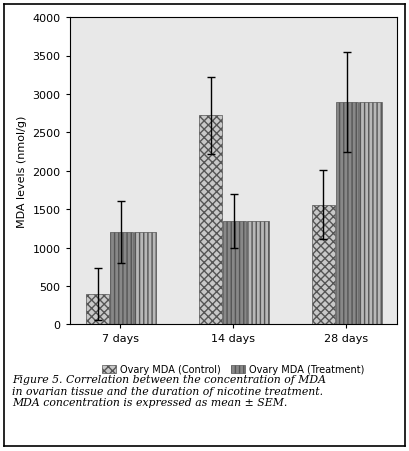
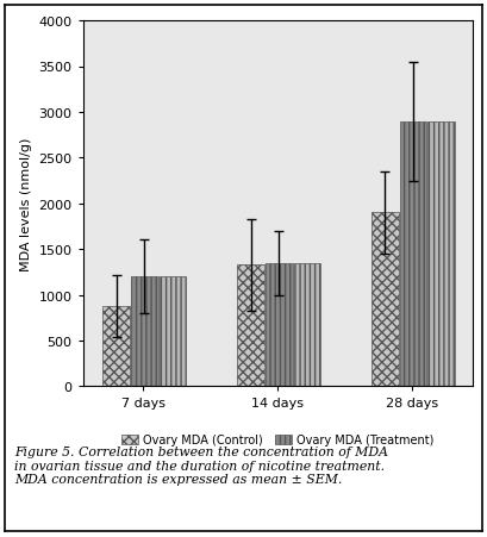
Ovary MDA (Control)/7 days: 400 -> 880
Ovary MDA (Control)/14 days: 2720 -> 1330
Ovary MDA (Control)/28 days: 1560 -> 1900
